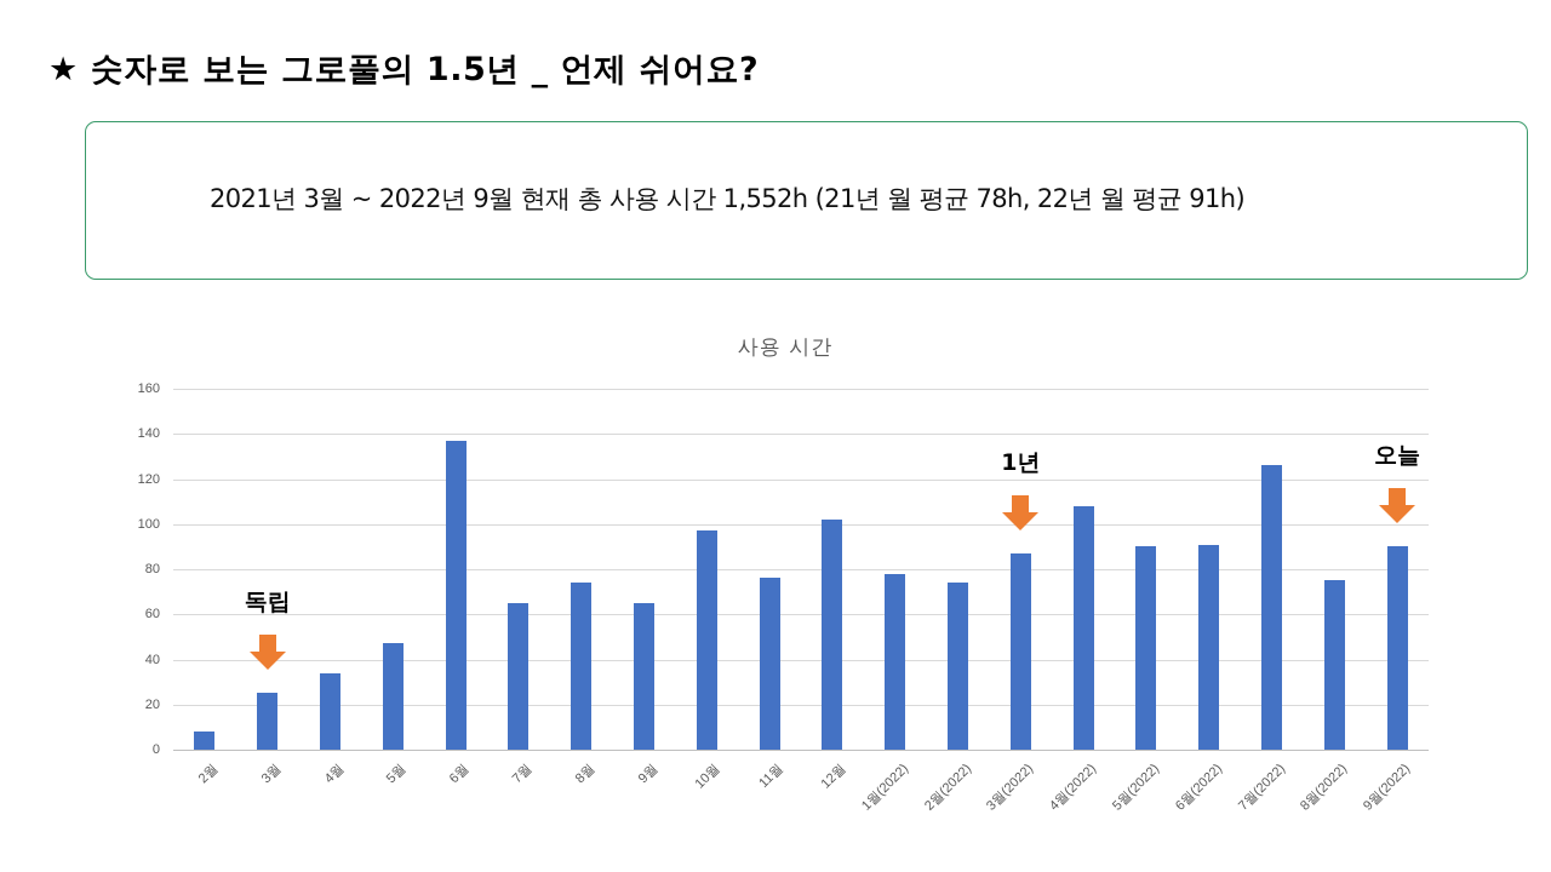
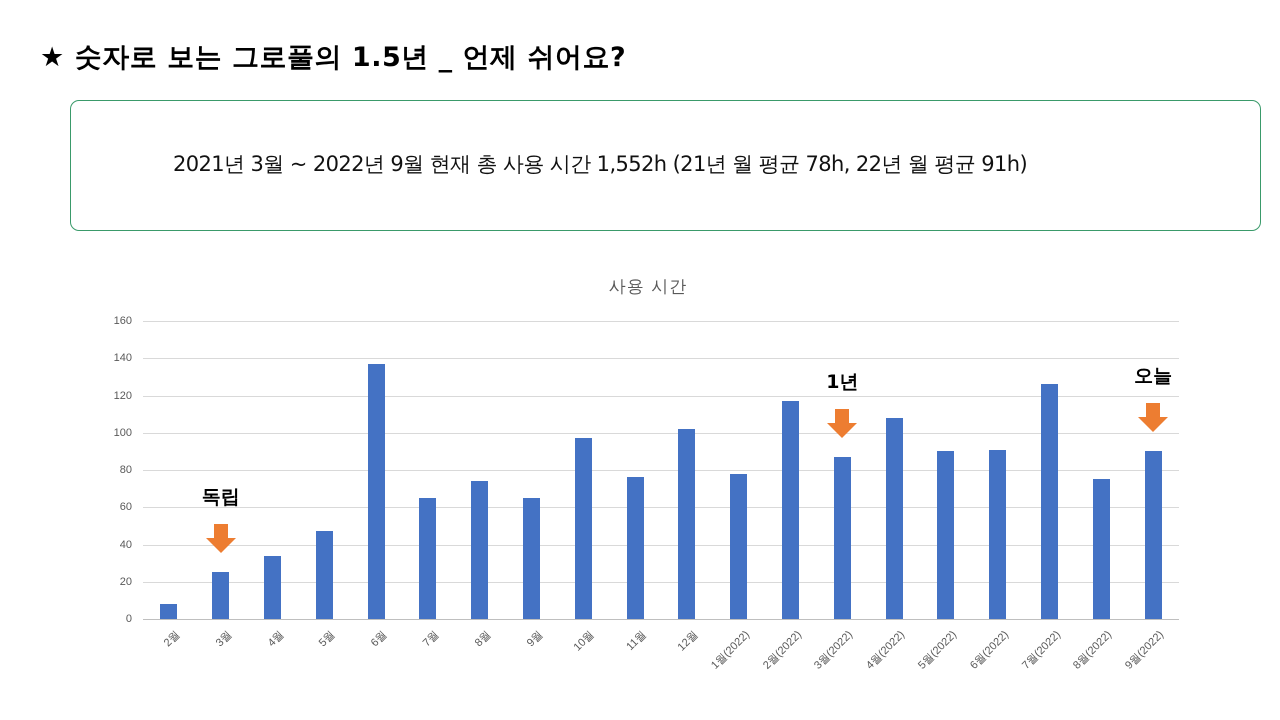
2월(2022): 74 -> 117
